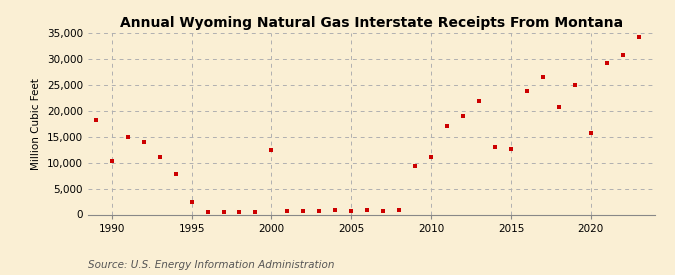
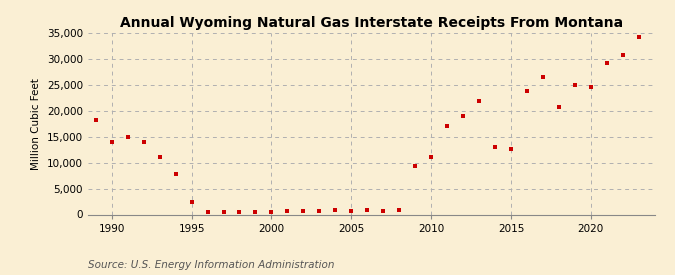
1990: 10,400 -> 14,000
2000: 12,400 -> 500
2020: 15,800 -> 24,600
